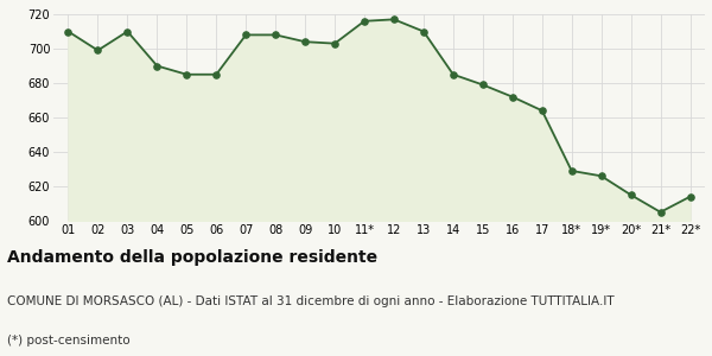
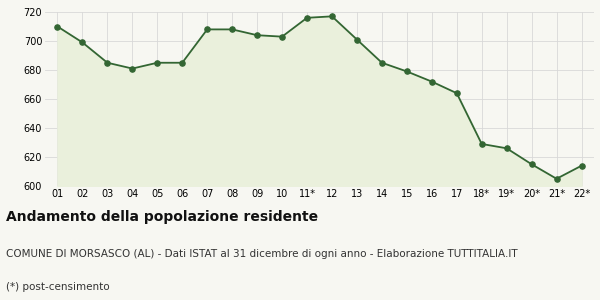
03: 710 -> 685
04: 690 -> 681
13: 710 -> 701
